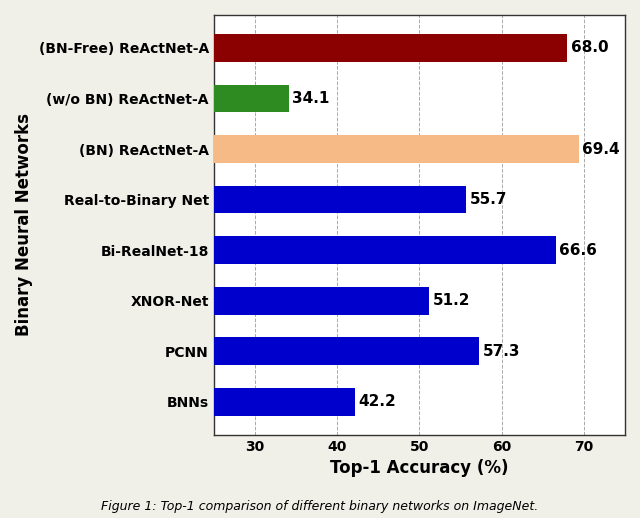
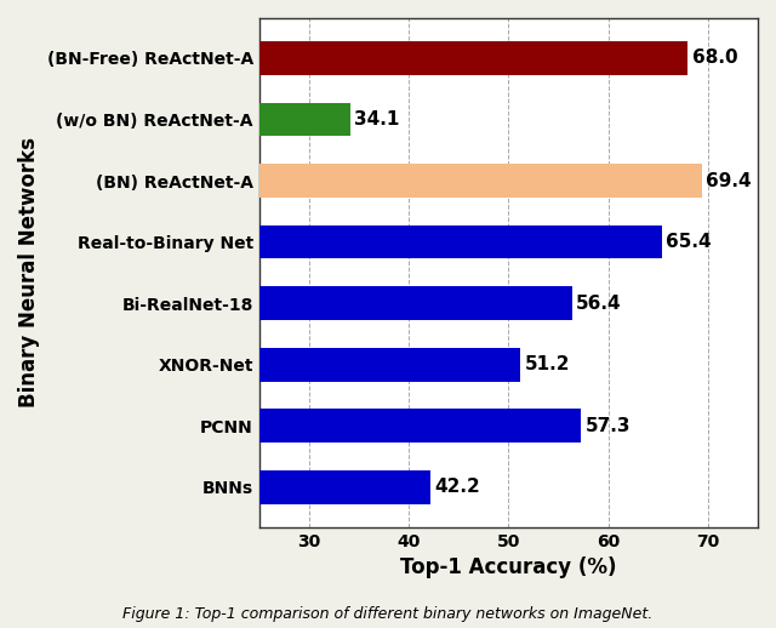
Real-to-Binary Net: 55.7 -> 65.4
Bi-RealNet-18: 66.6 -> 56.4
